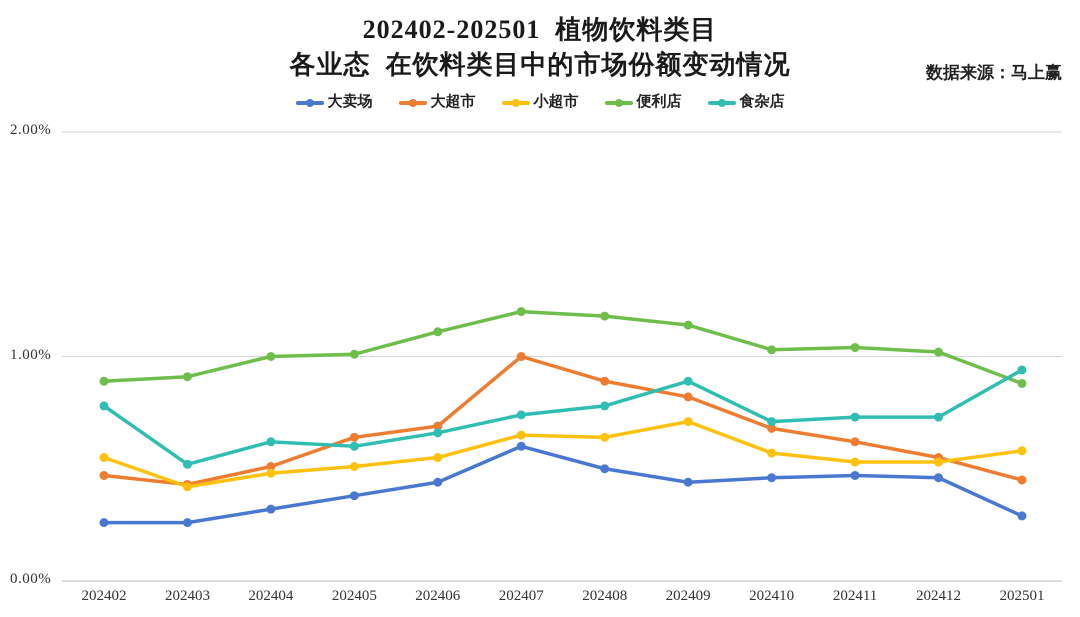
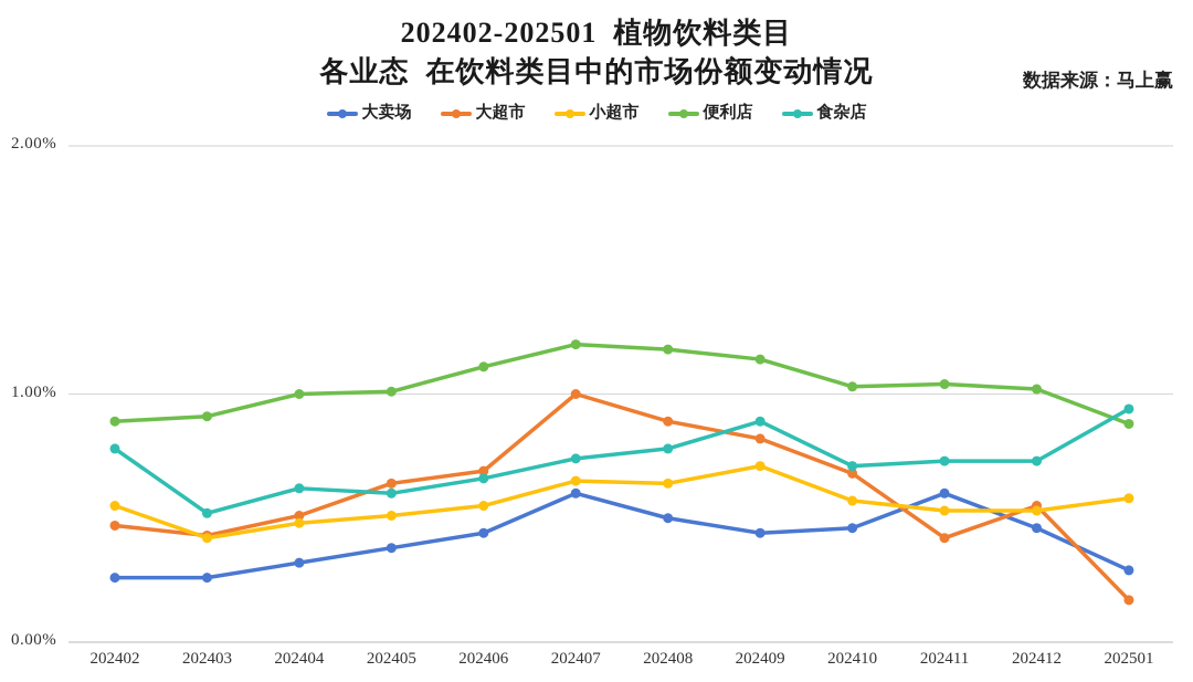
大卖场/202411: 0.47% -> 0.60%
大超市/202411: 0.62% -> 0.42%
大超市/202501: 0.45% -> 0.17%
